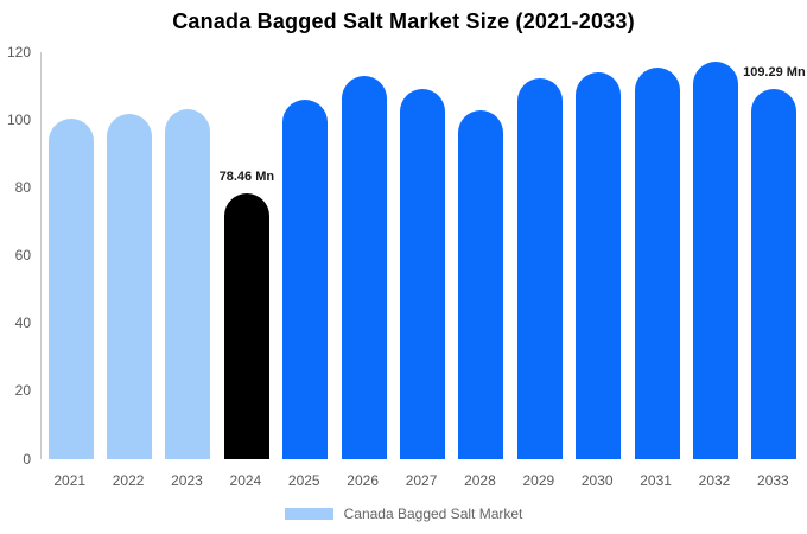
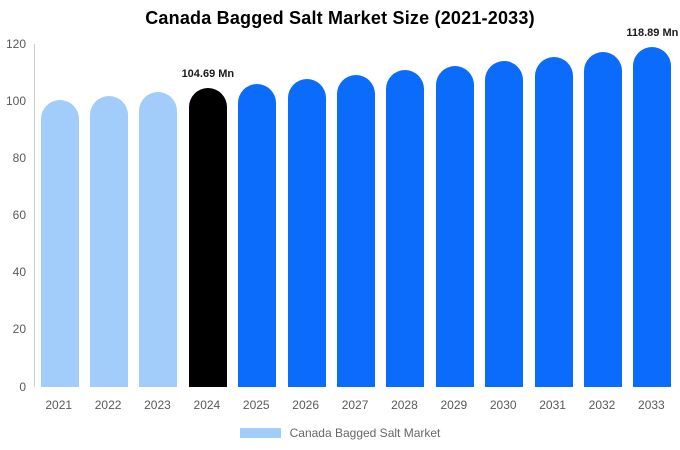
2024: 78.46 -> 104.69
2026: 113 -> 108
2028: 103 -> 111
2033: 109.29 -> 118.89
